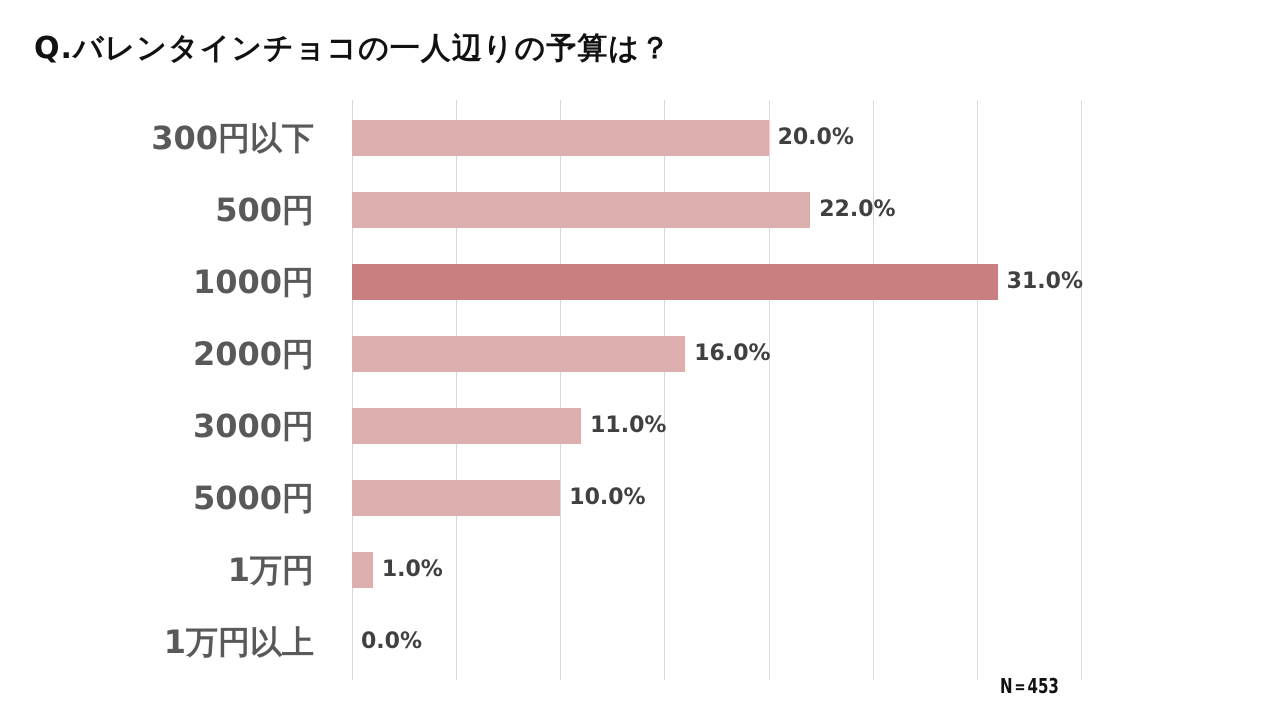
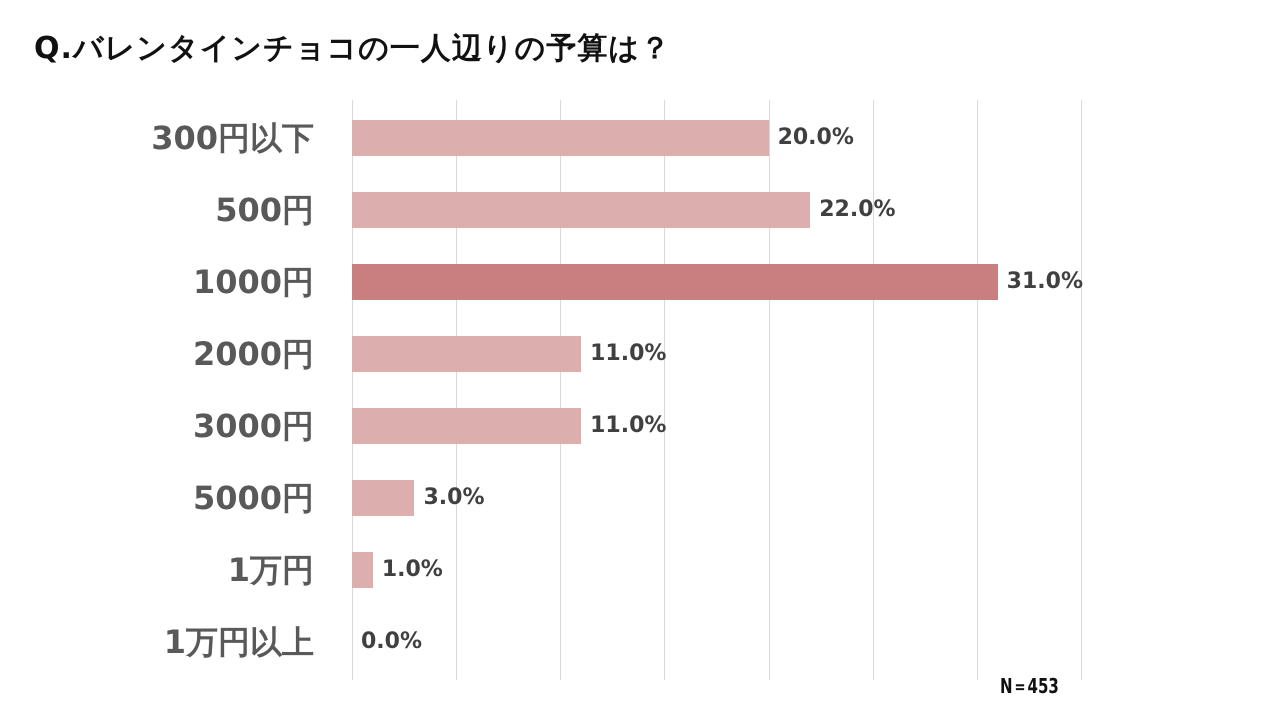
2000円: 16.0% -> 11.0%
5000円: 10.0% -> 3.0%
